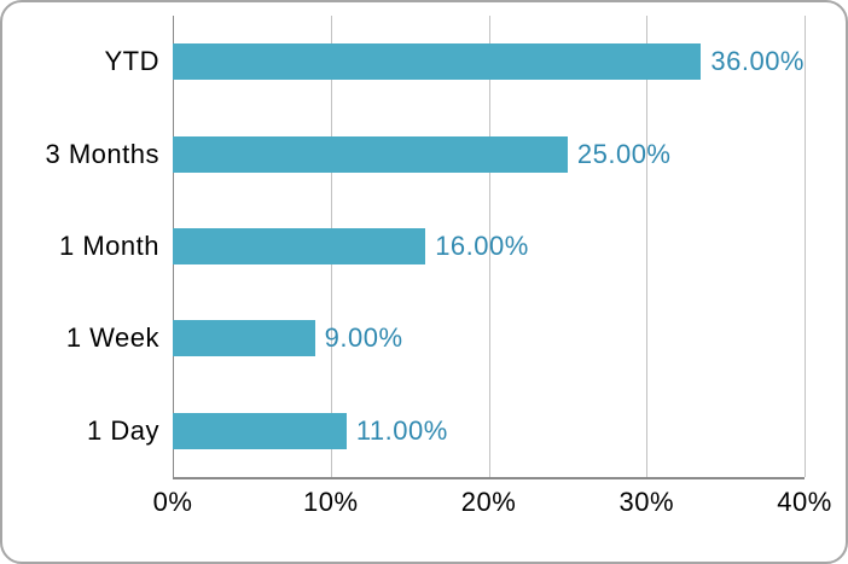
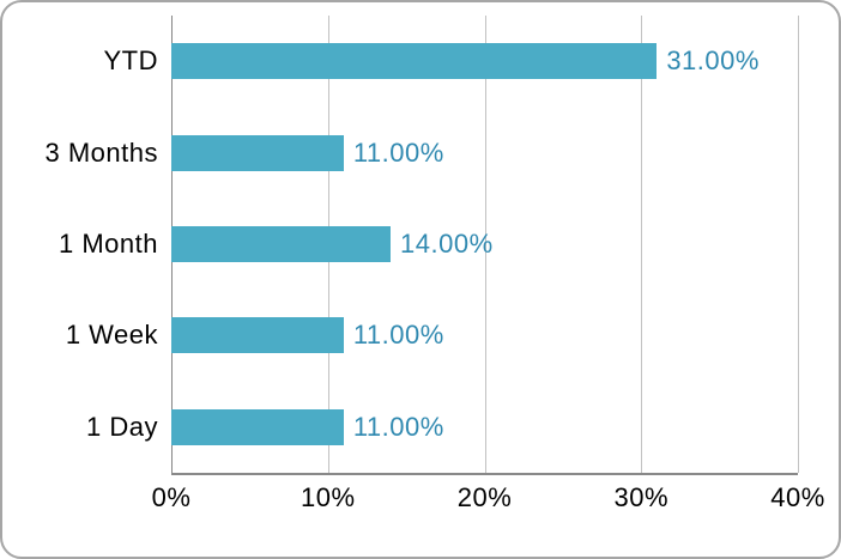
YTD: 36.00% -> 31.00%
3 Months: 25.00% -> 11.00%
1 Month: 16.00% -> 14.00%
1 Week: 9.00% -> 11.00%
